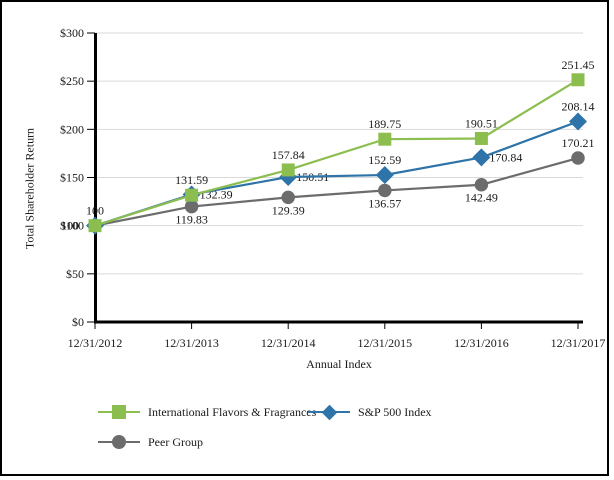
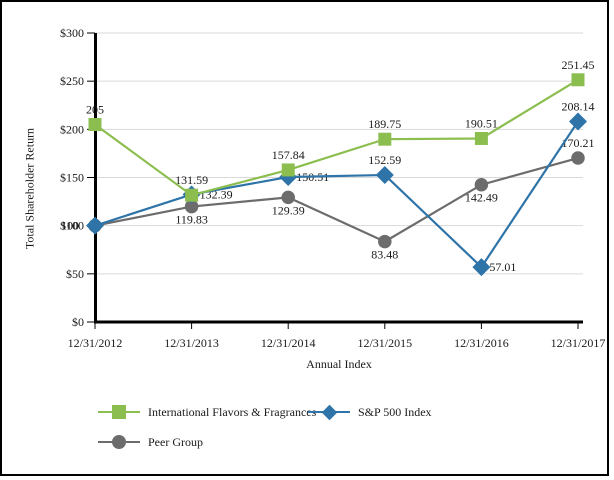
International Flavors & Fragrances/12/31/2012: 100 -> 205
Peer Group/12/31/2015: 136.57 -> 83.48
S&P 500 Index/12/31/2016: 170.84 -> 57.01
